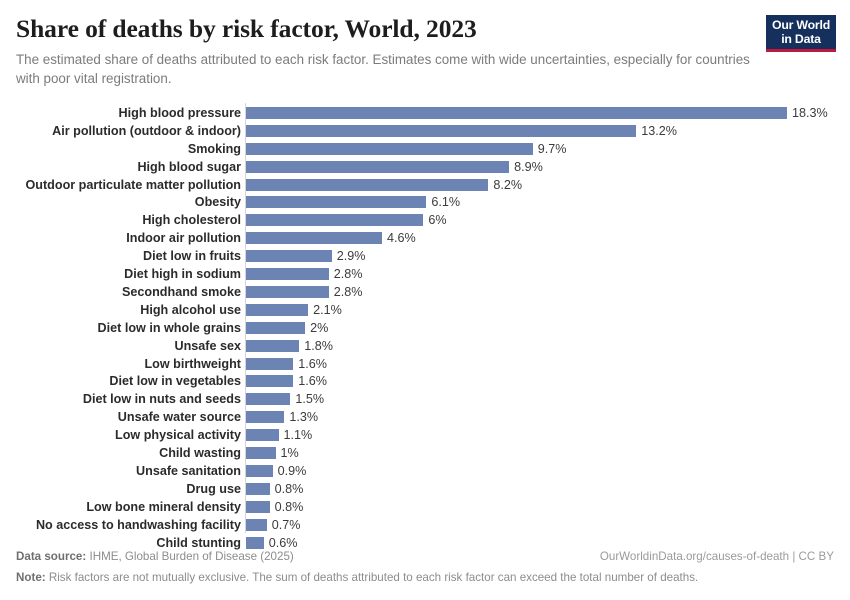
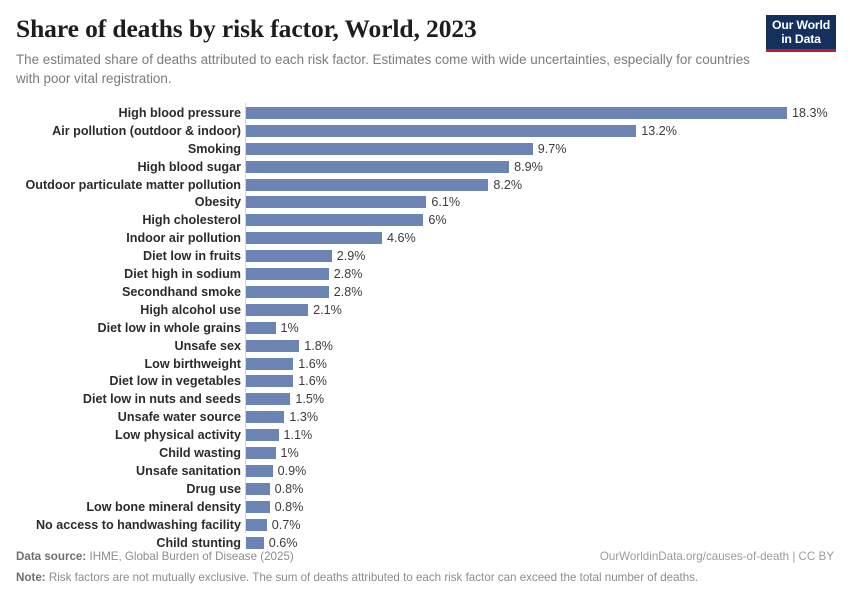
Diet low in whole grains: 2% -> 1%
